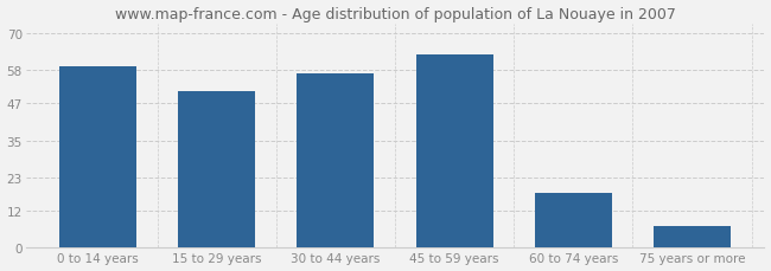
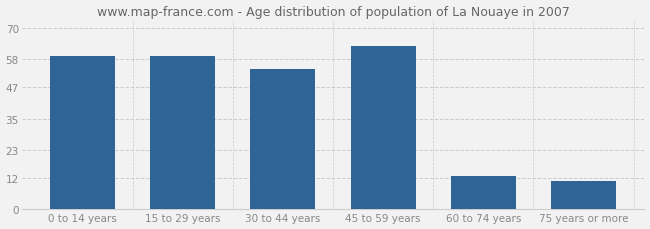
15 to 29 years: 51 -> 59
30 to 44 years: 57 -> 54
60 to 74 years: 18 -> 13
75 years or more: 7 -> 11
